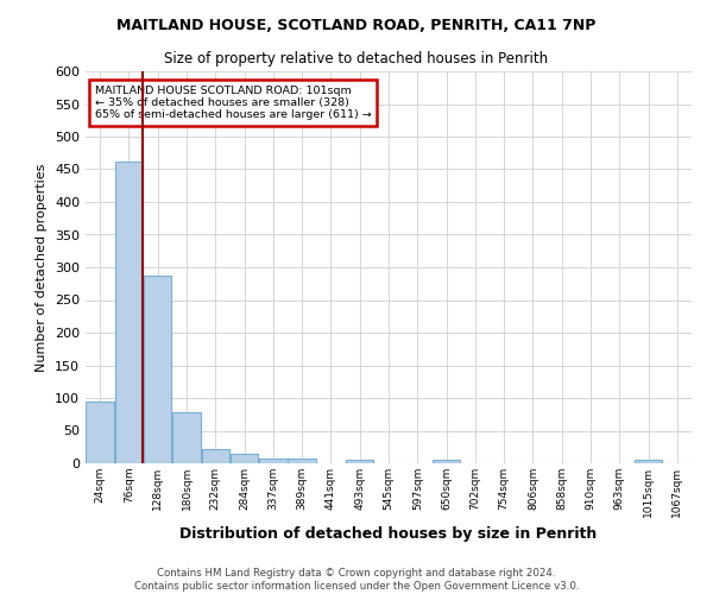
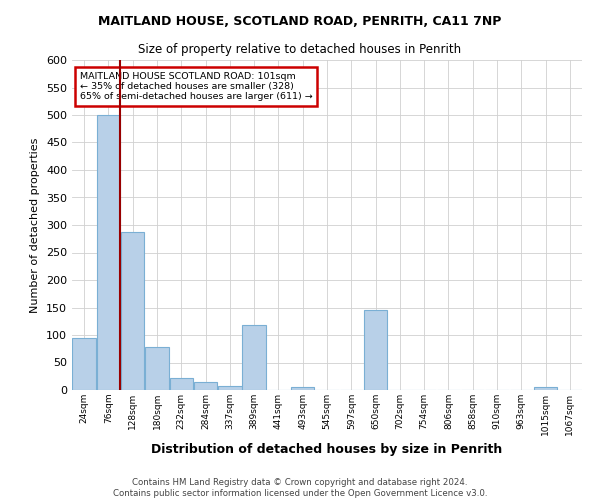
76sqm: 462 -> 500
389sqm: 7 -> 118
650sqm: 5 -> 146
